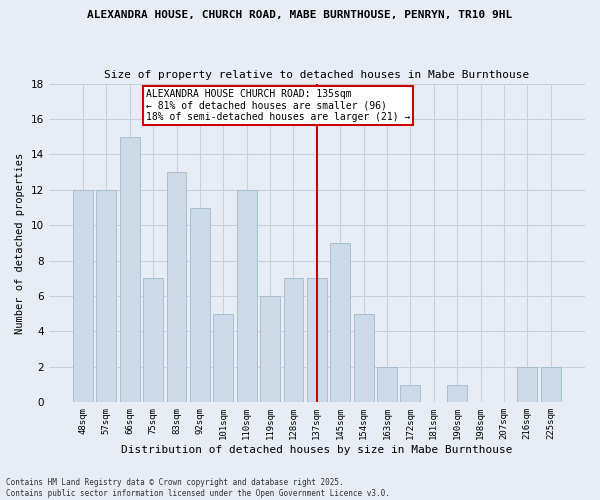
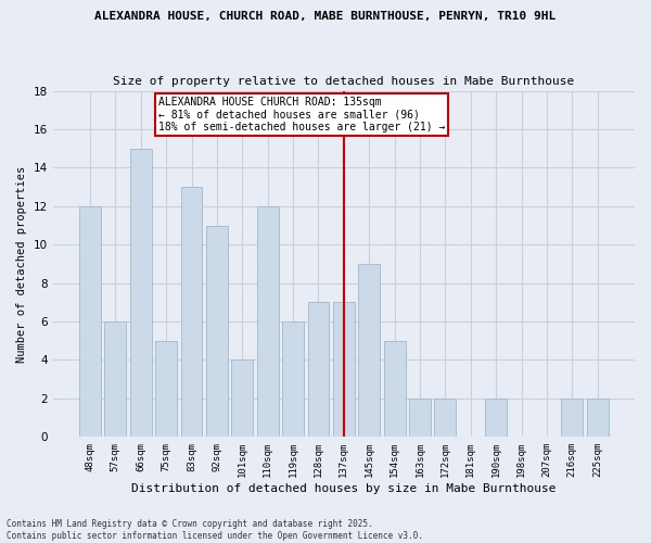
57sqm: 12 -> 6
75sqm: 7 -> 5
101sqm: 5 -> 4
172sqm: 1 -> 2
190sqm: 1 -> 2
